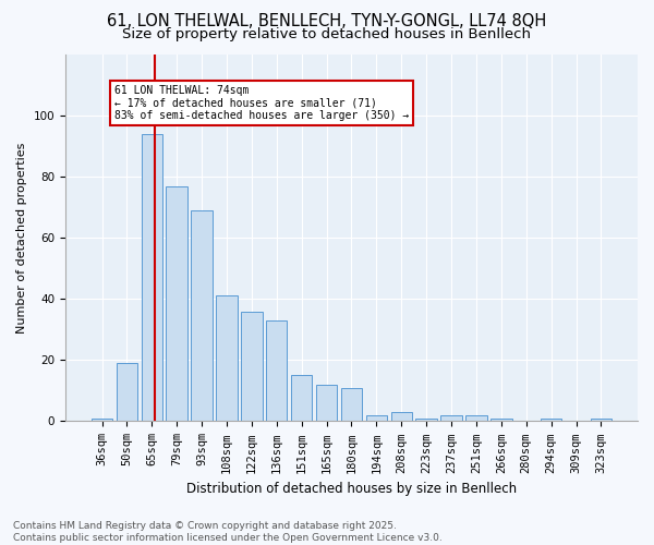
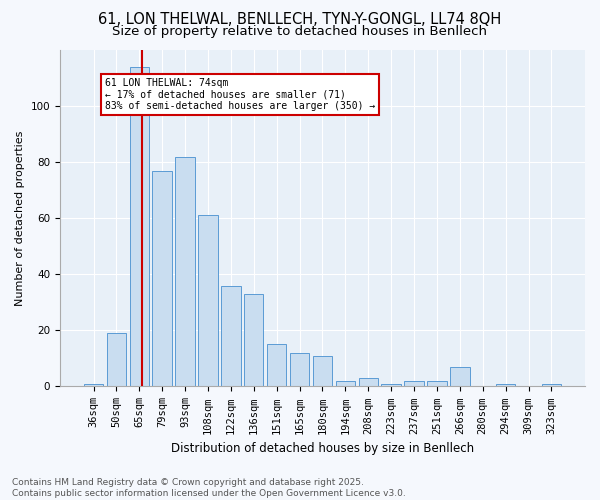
65sqm: 94 -> 114
93sqm: 69 -> 82
108sqm: 41 -> 61
266sqm: 1 -> 7
